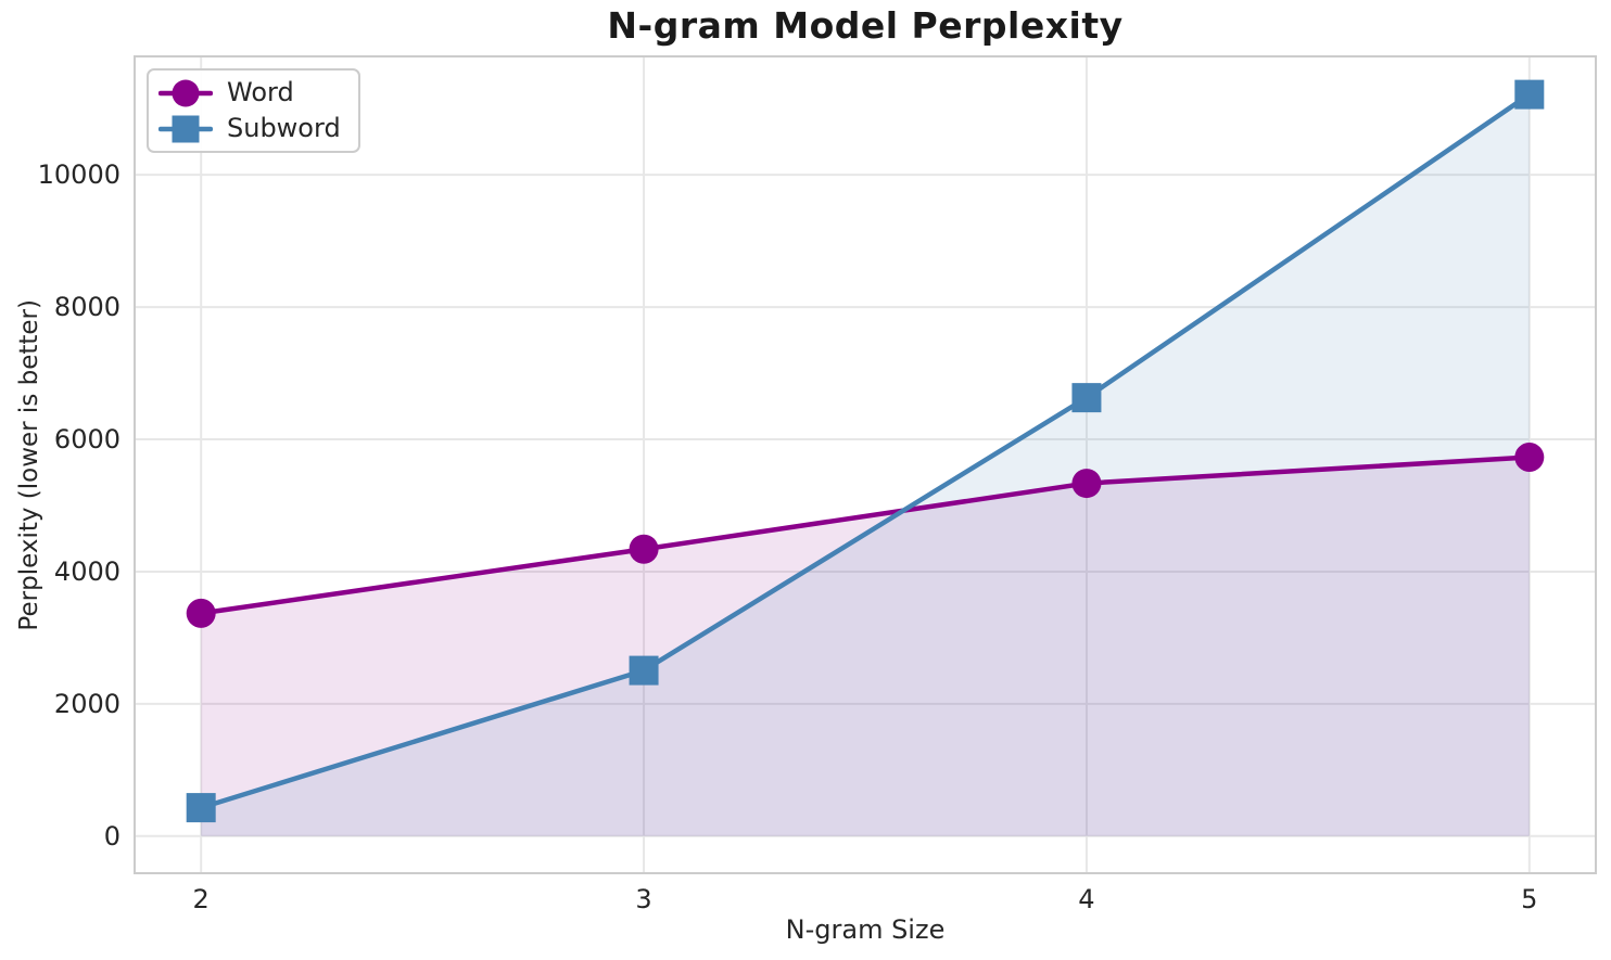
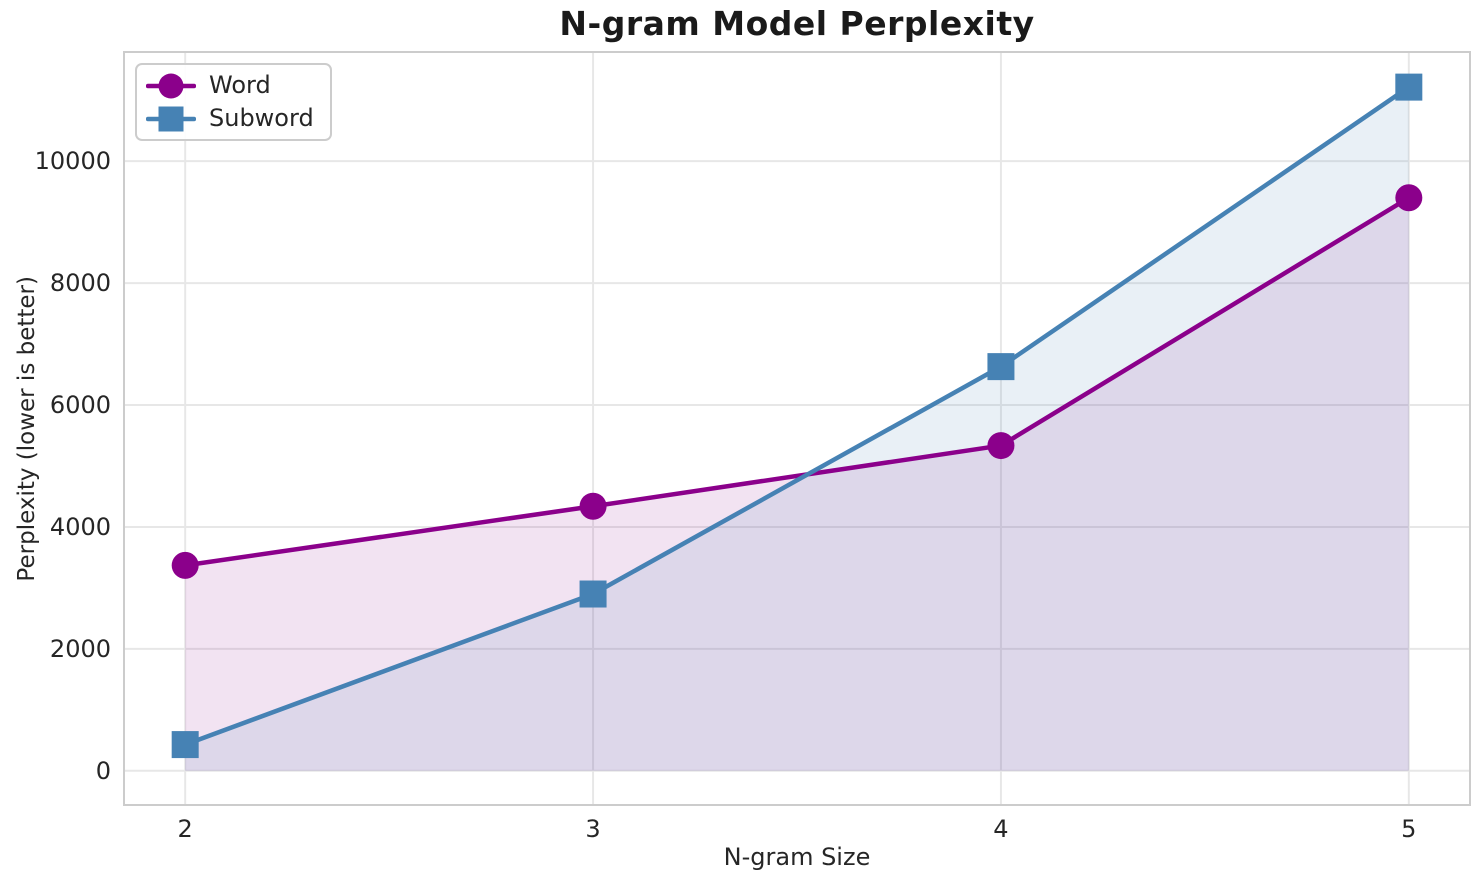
Subword/3: 2500 -> 2900
Word/5: 5700 -> 9400
